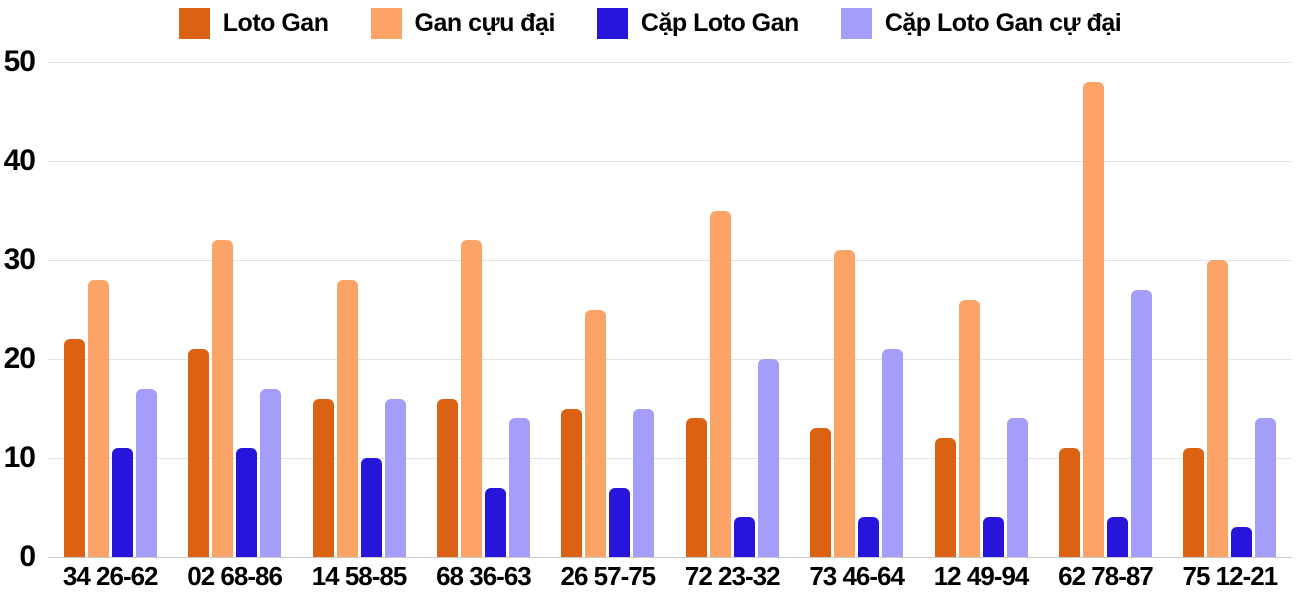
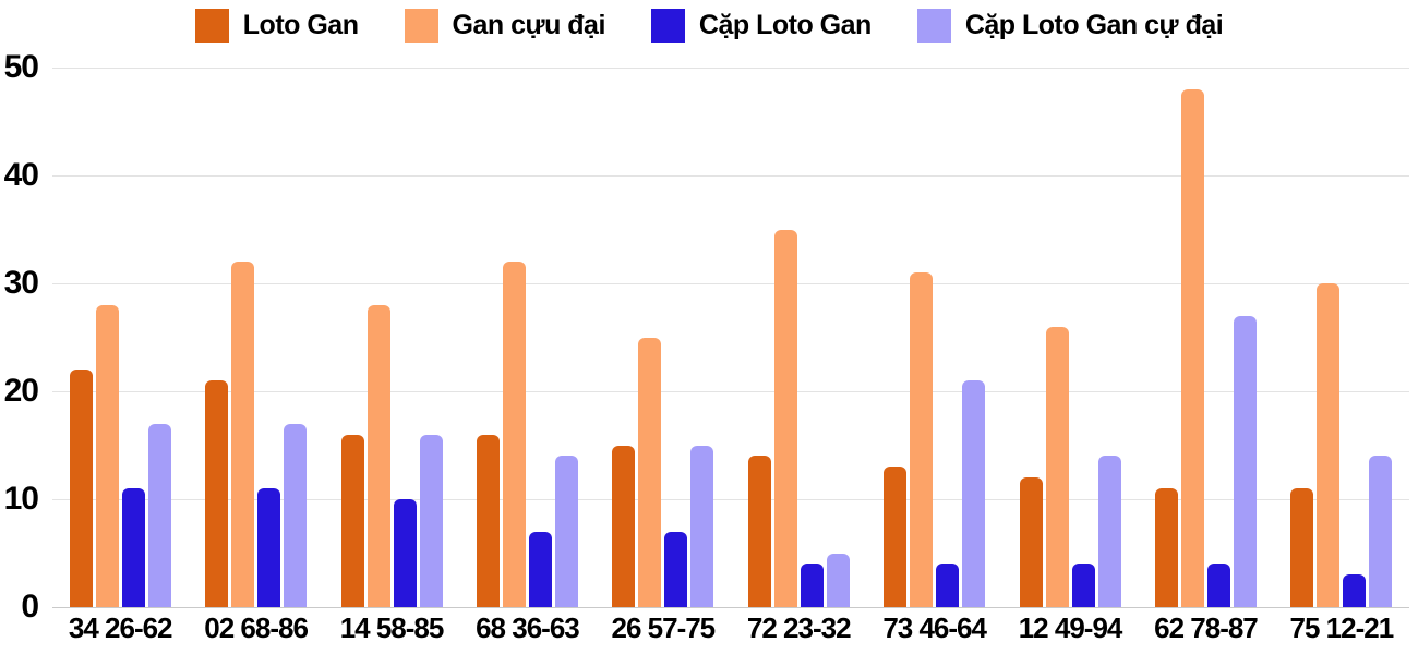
Cặp Loto Gan cự đại/72 23-32: 20 -> 5
